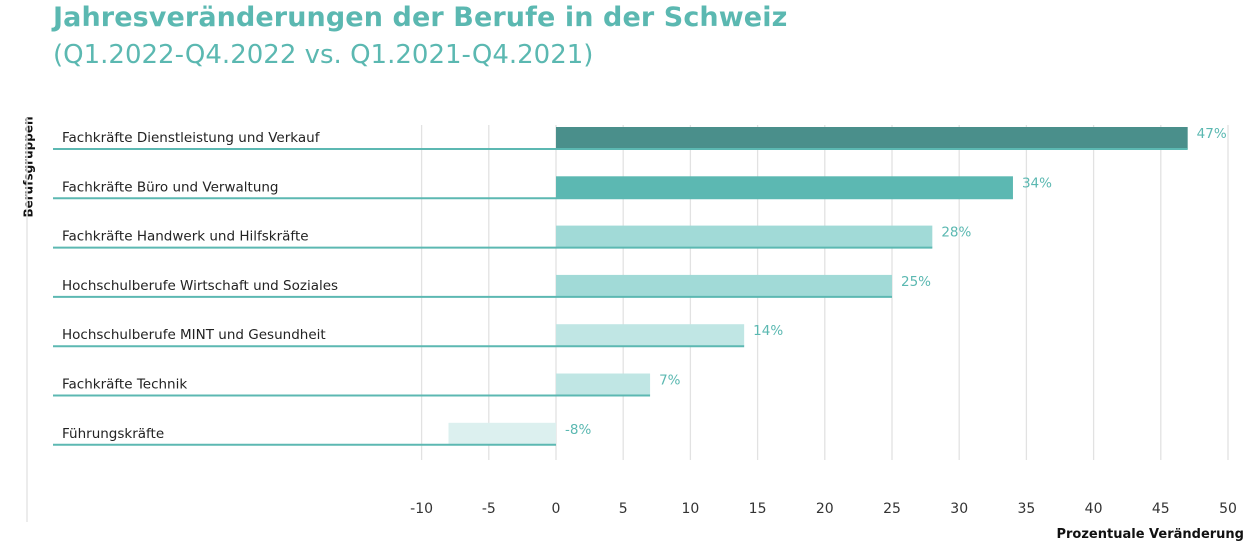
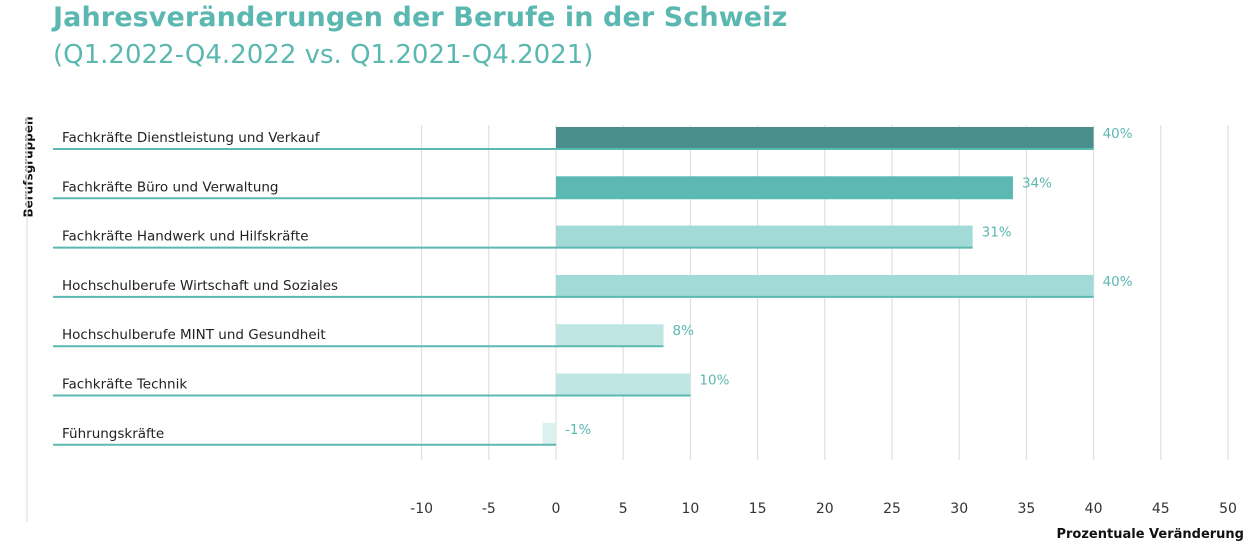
Fachkräfte Dienstleistung und Verkauf: 47% -> 40%
Fachkräfte Handwerk und Hilfskräfte: 28% -> 31%
Hochschulberufe Wirtschaft und Soziales: 25% -> 40%
Hochschulberufe MINT und Gesundheit: 14% -> 8%
Fachkräfte Technik: 7% -> 10%
Führungskräfte: -8% -> -1%
